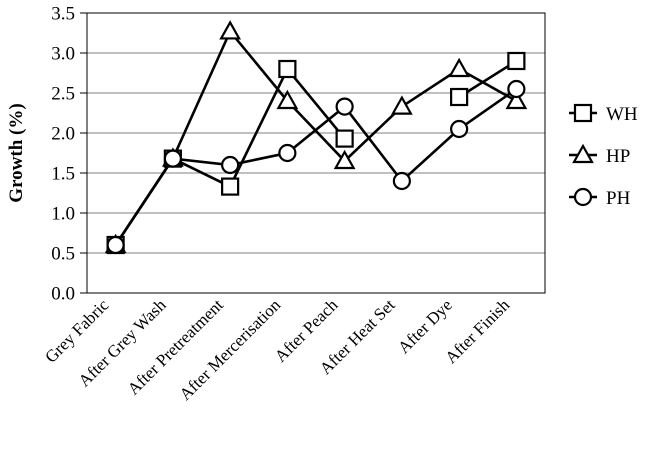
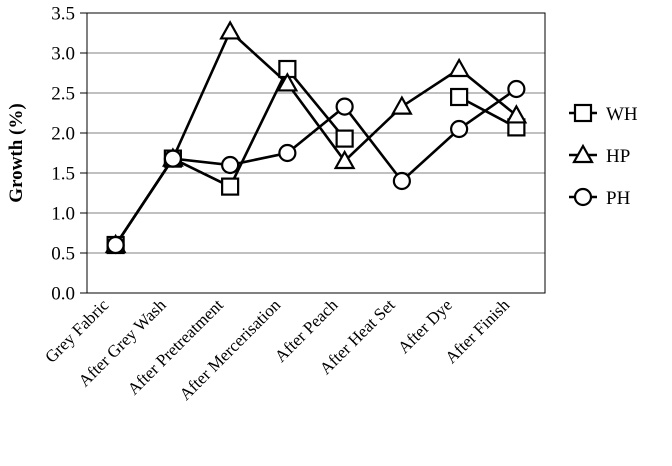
HP/After Mercerisation: 2.4 -> 2.6
WH/After Finish: 2.9 -> 2.1
HP/After Finish: 2.4 -> 2.2
